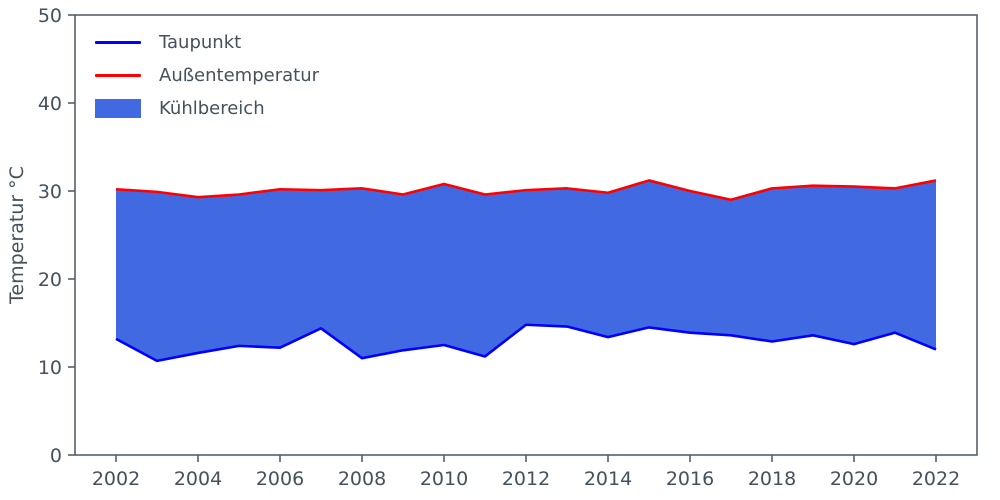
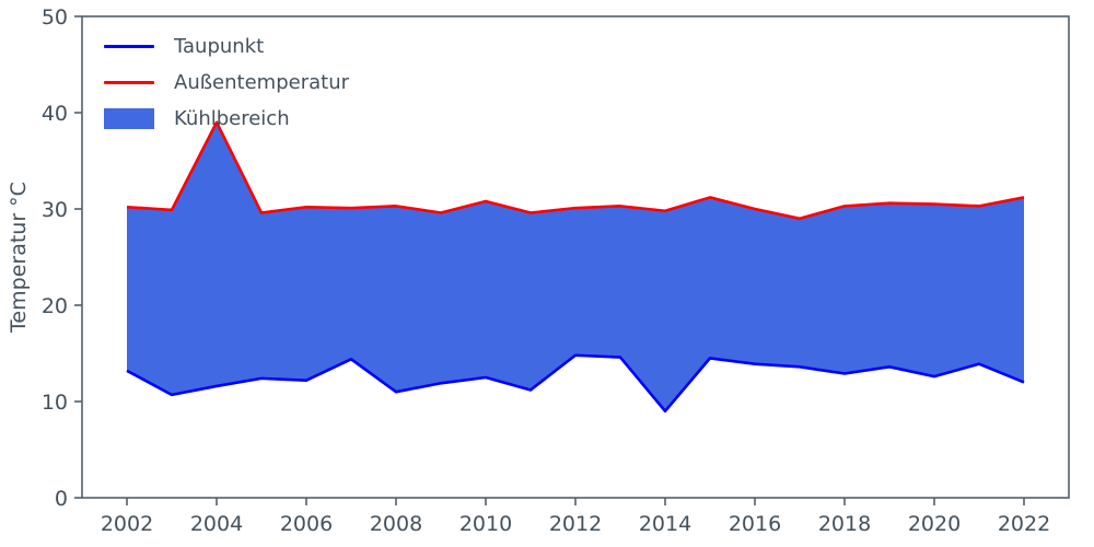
Außentemperatur/2004: 29 -> 39
Taupunkt/2014: 13 -> 9
